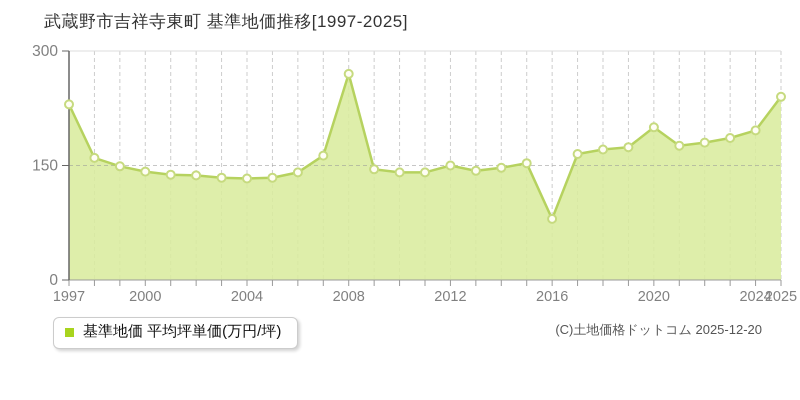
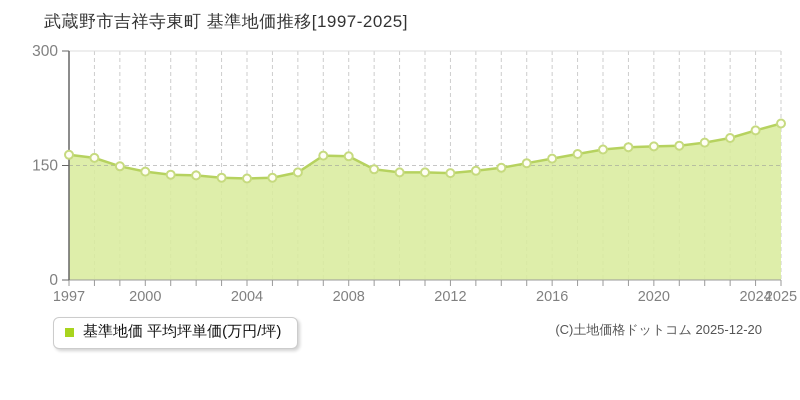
1997: 230 -> 160
2008: 270 -> 160
2012: 150 -> 140
2016: 80 -> 160
2020: 200 -> 180
2025: 240 -> 200
